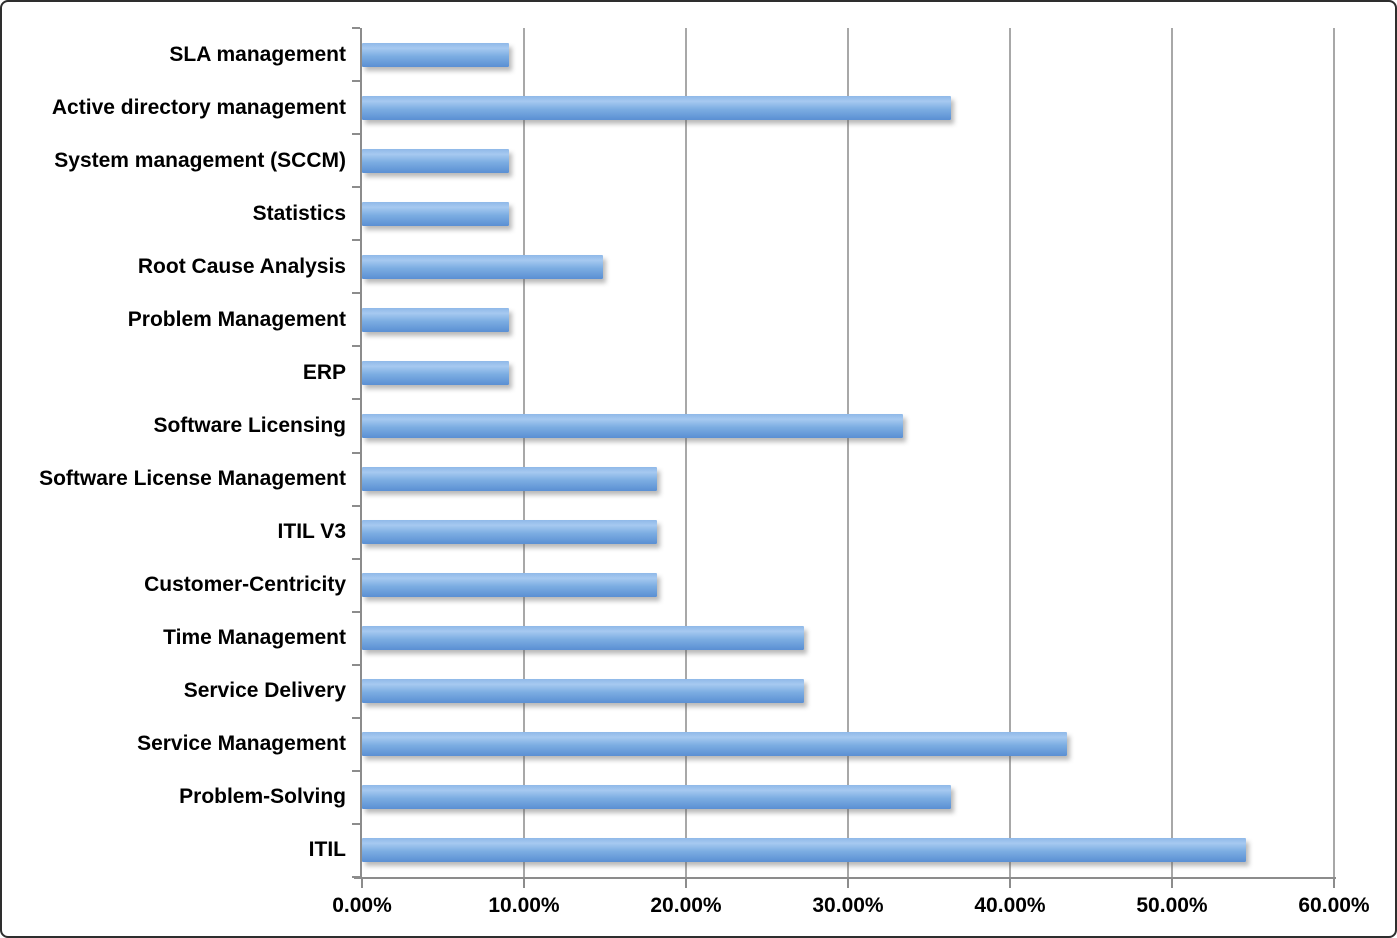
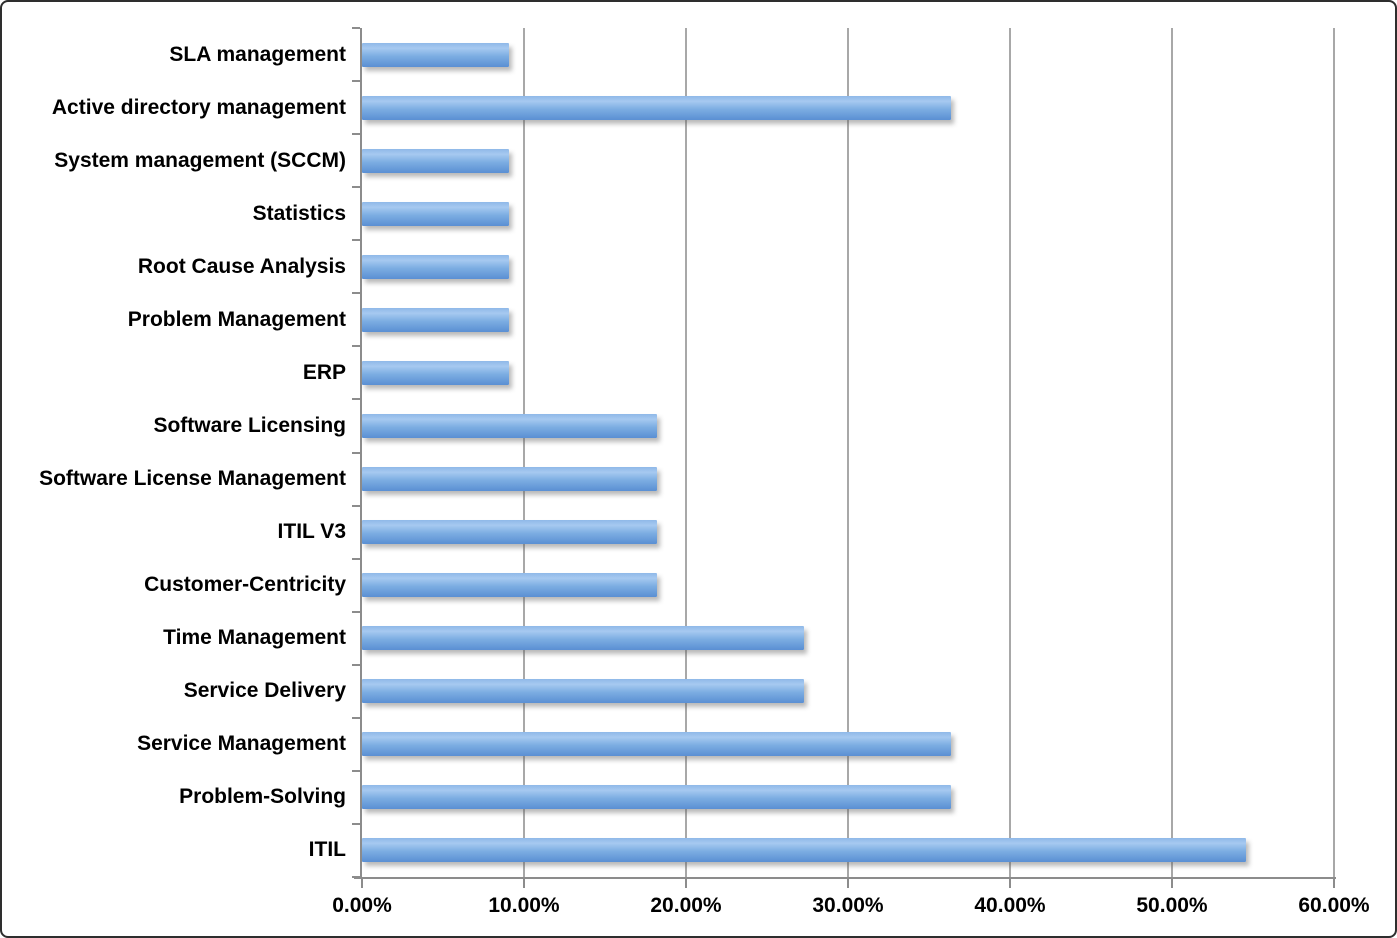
Root Cause Analysis: 14.9% -> 9.1%
Software Licensing: 33.4% -> 18.2%
Service Management: 43.5% -> 36.4%
